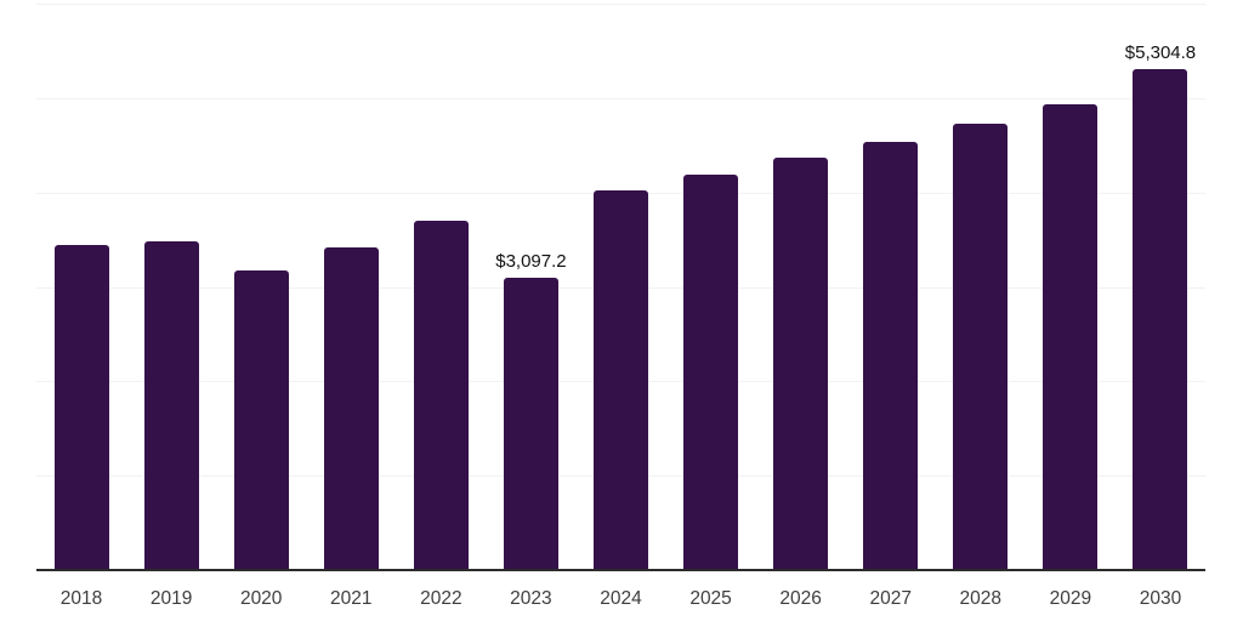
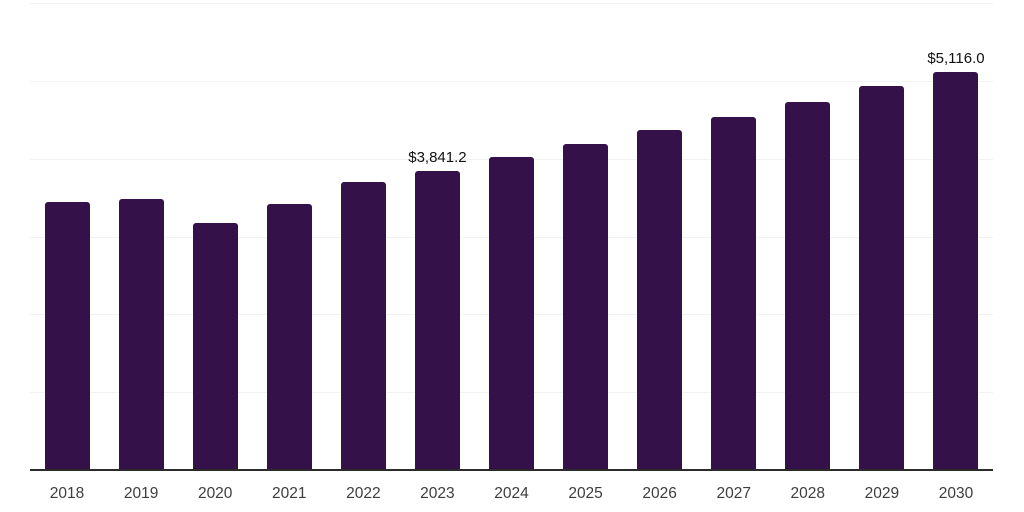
2023: $3,097.2 -> $3,841.2
2030: $5,304.8 -> $5,116.0
